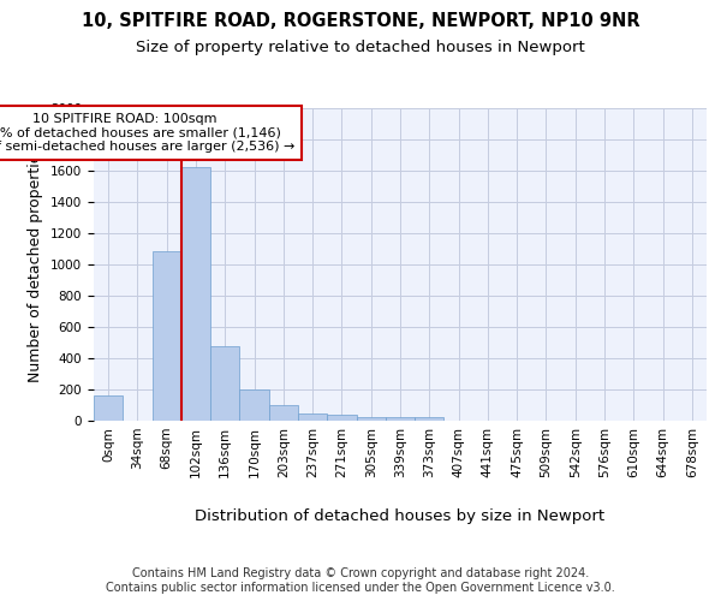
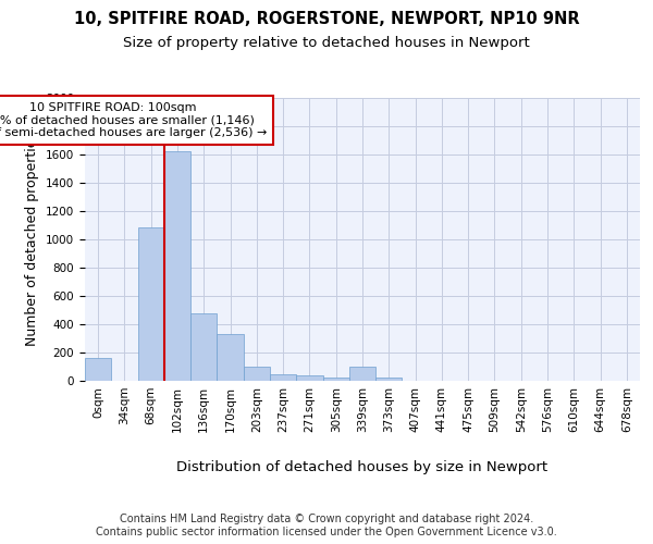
170sqm: 200 -> 330
339sqm: 20 -> 100
